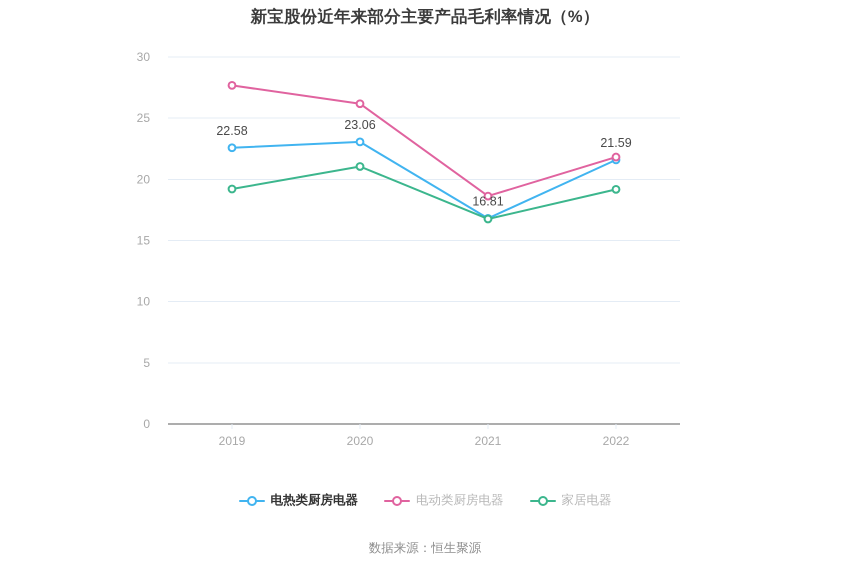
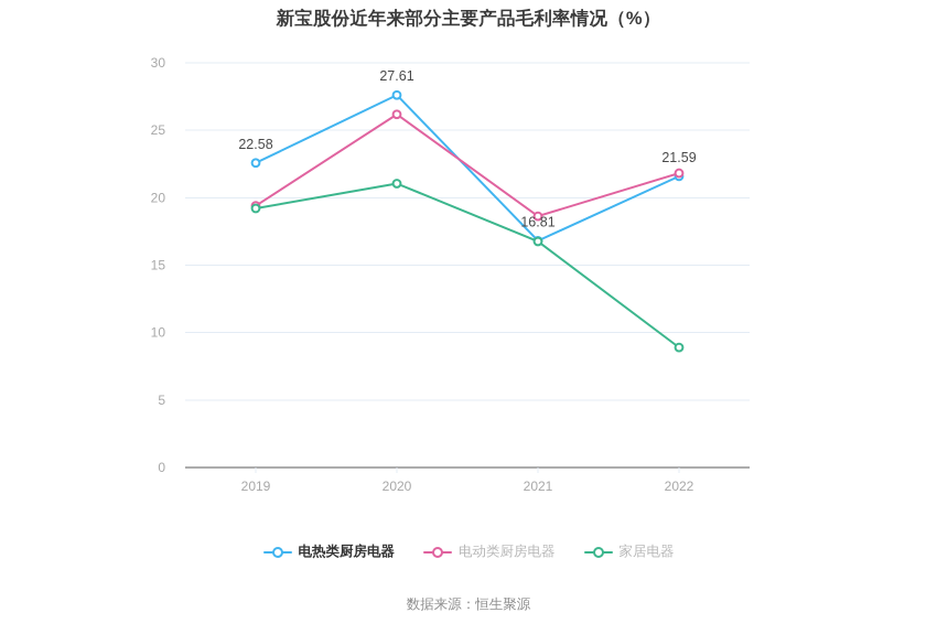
电动类厨房电器/2019: 27.7 -> 19.4
电热类厨房电器/2020: 23.06 -> 27.61
家居电器/2022: 19.2 -> 8.9
